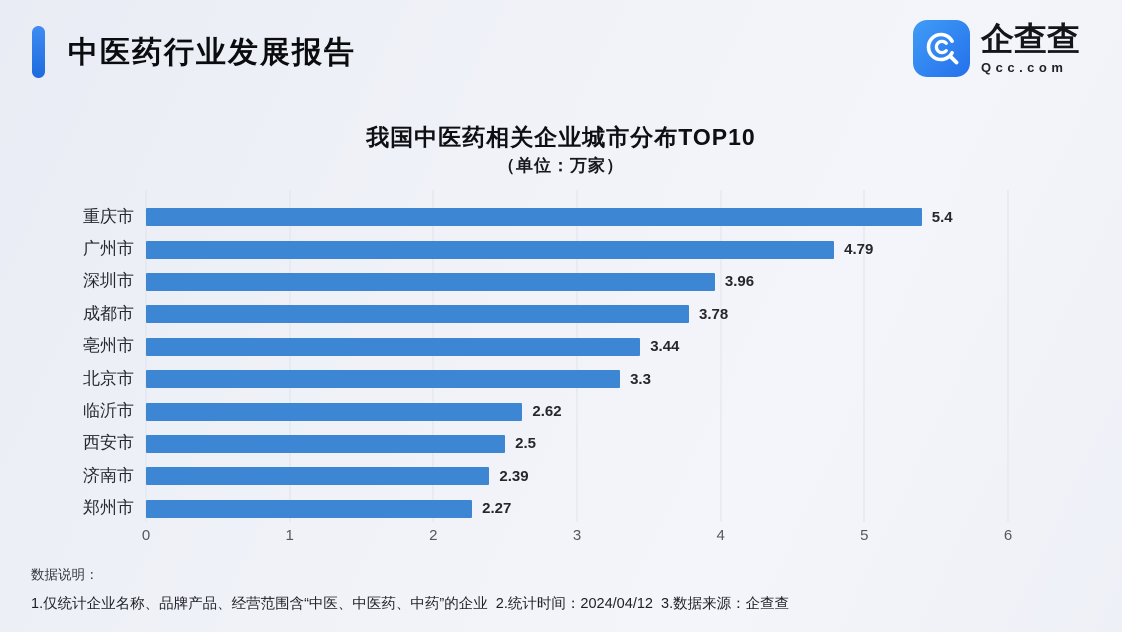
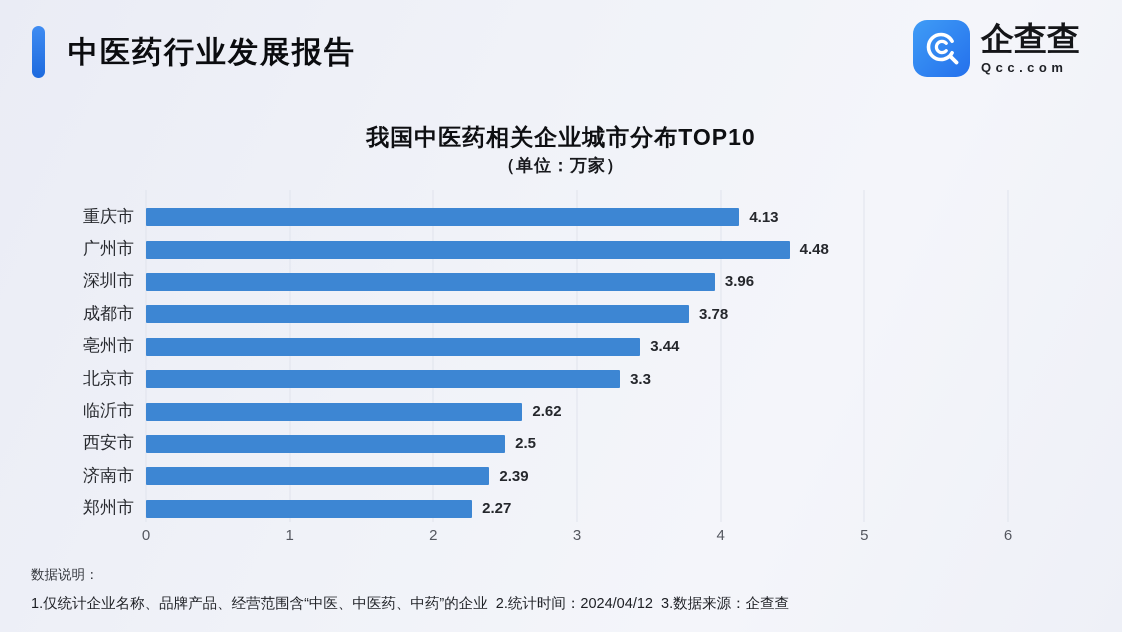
重庆市: 5.4 -> 4.13
广州市: 4.79 -> 4.48
